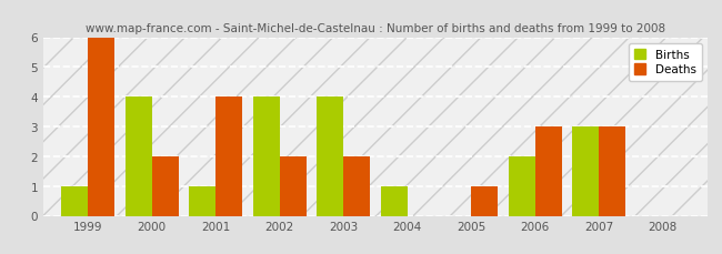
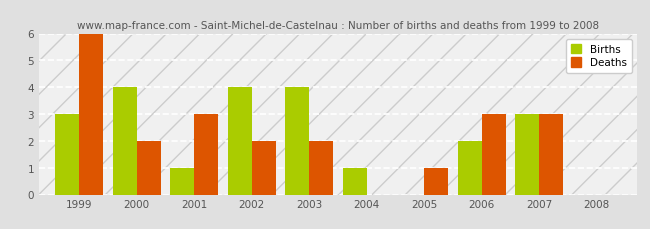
Births/1999: 1 -> 3
Deaths/2001: 4 -> 3
